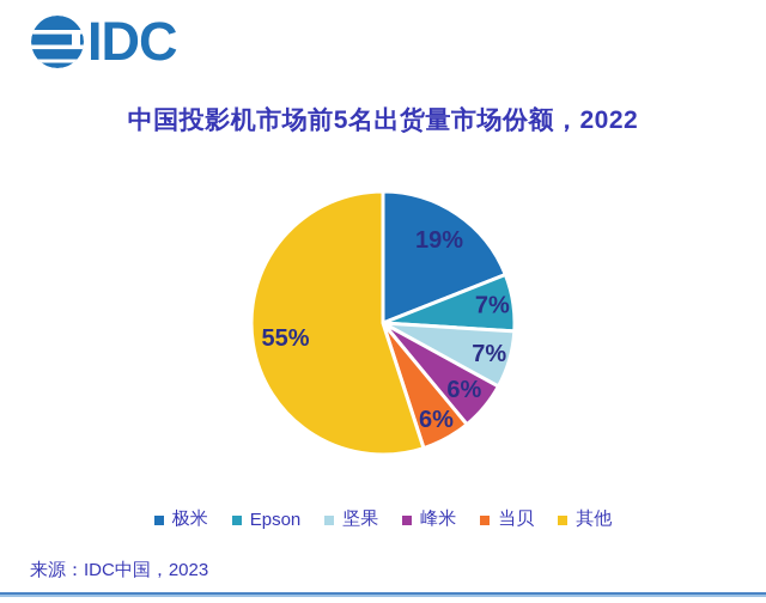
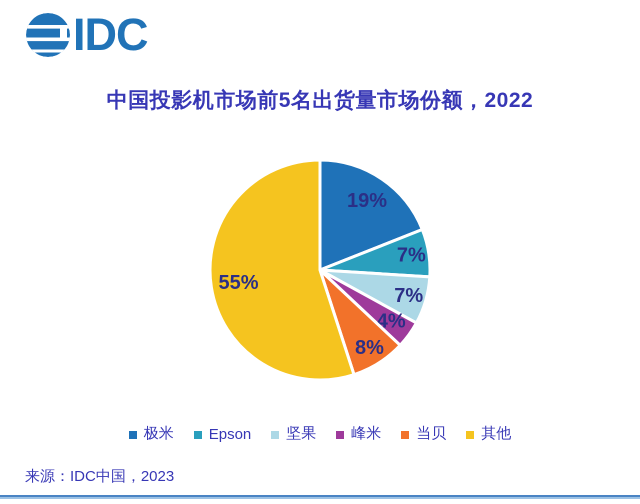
峰米: 6% -> 4%
当贝: 6% -> 8%
